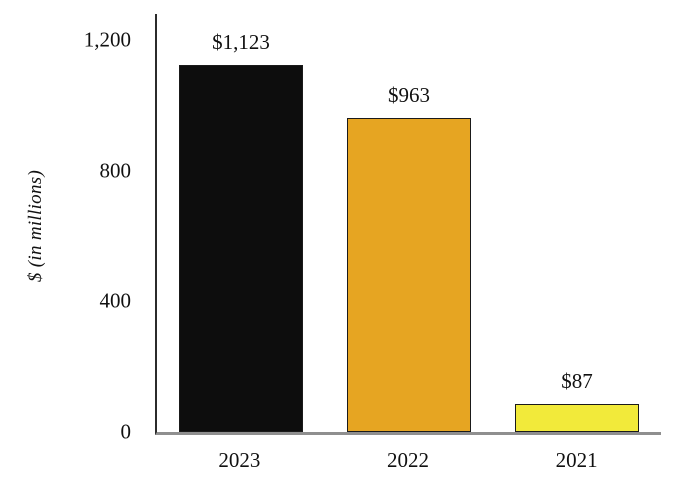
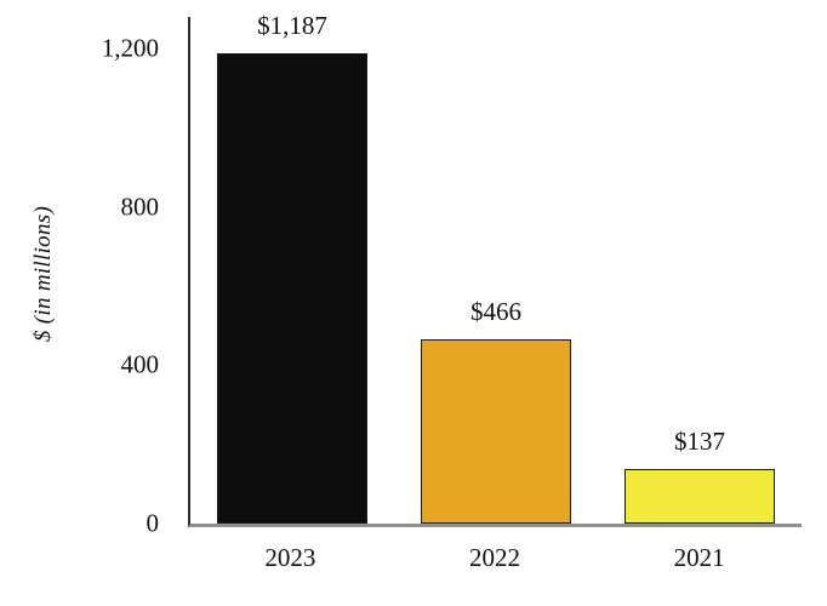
2023: $1,123 -> $1,187
2022: $963 -> $466
2021: $87 -> $137
